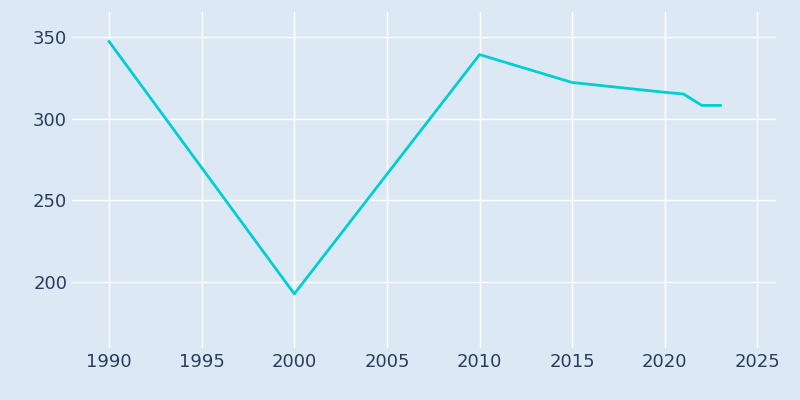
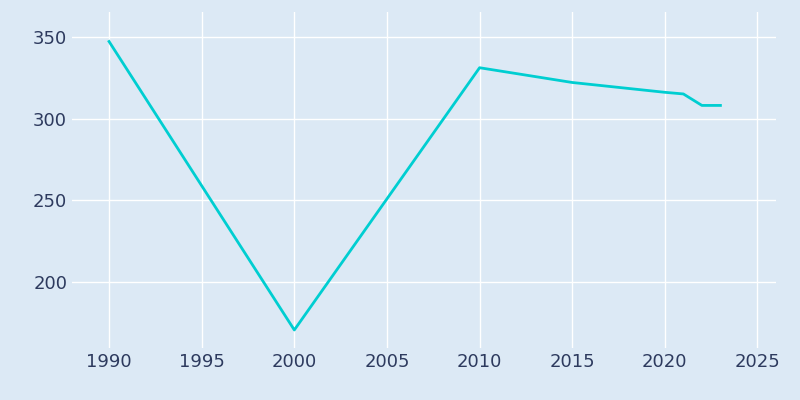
2000: 193 -> 171
2010: 339 -> 331
